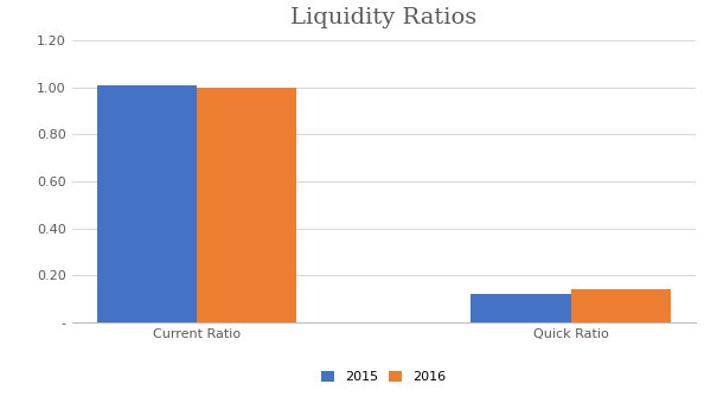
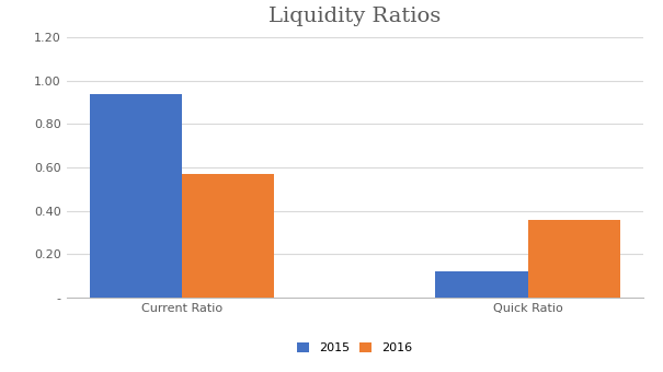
2015/Current Ratio: 1.01 -> 0.94
2016/Current Ratio: 1.00 -> 0.57
2016/Quick Ratio: 0.14 -> 0.36
